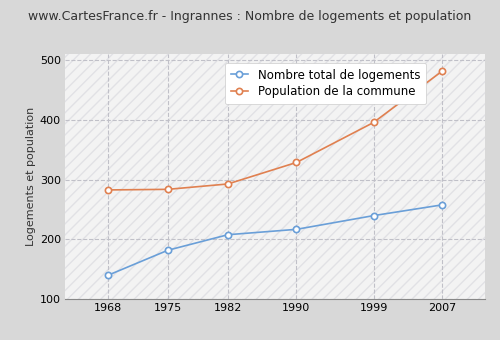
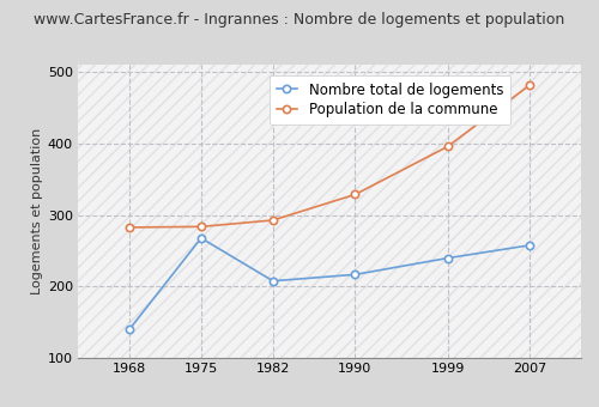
Nombre total de logements/1975: 182 -> 268
